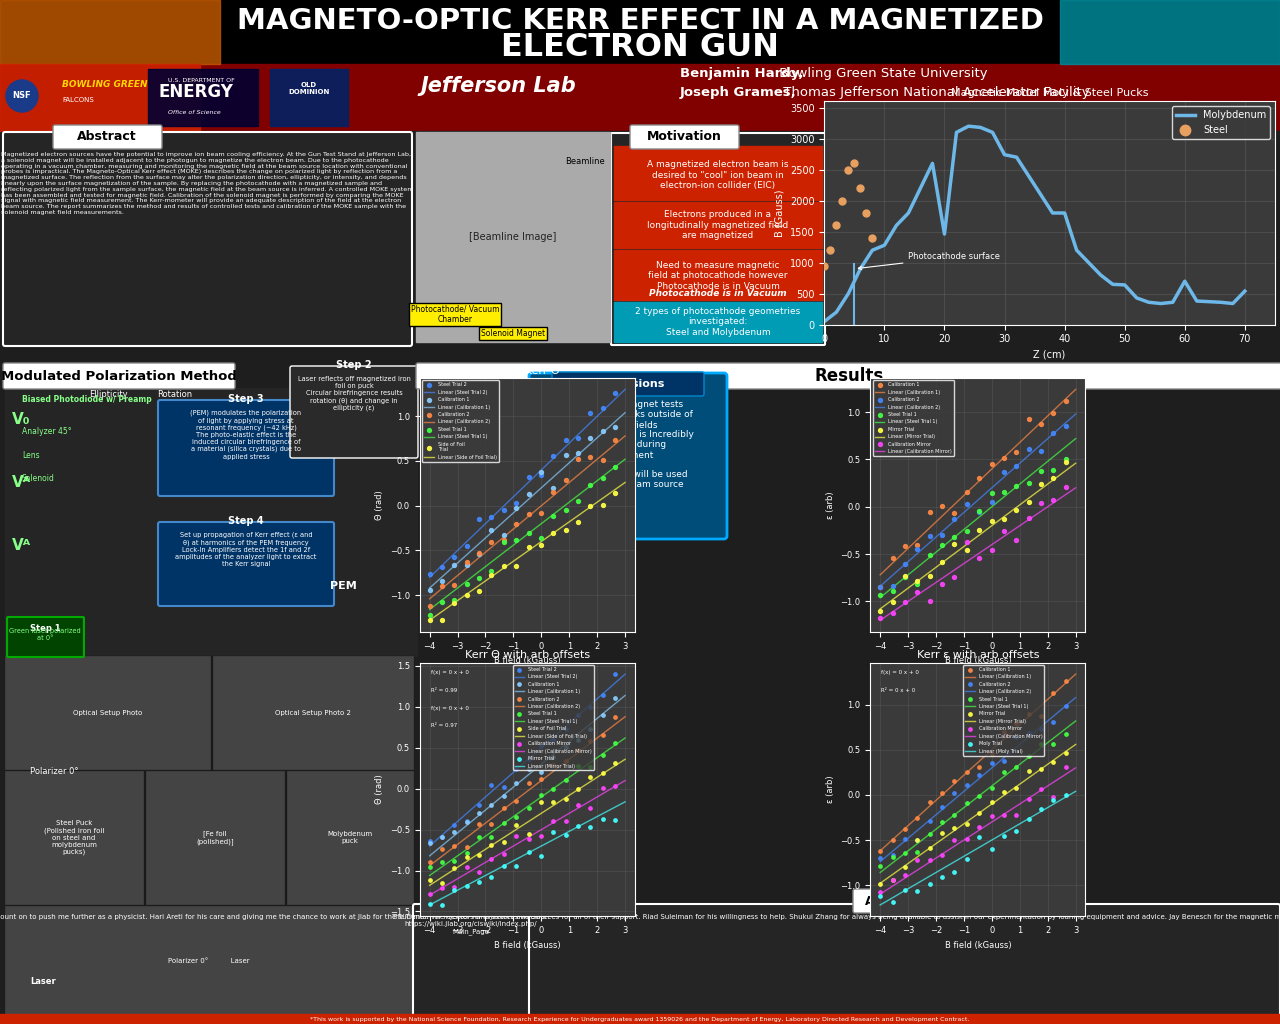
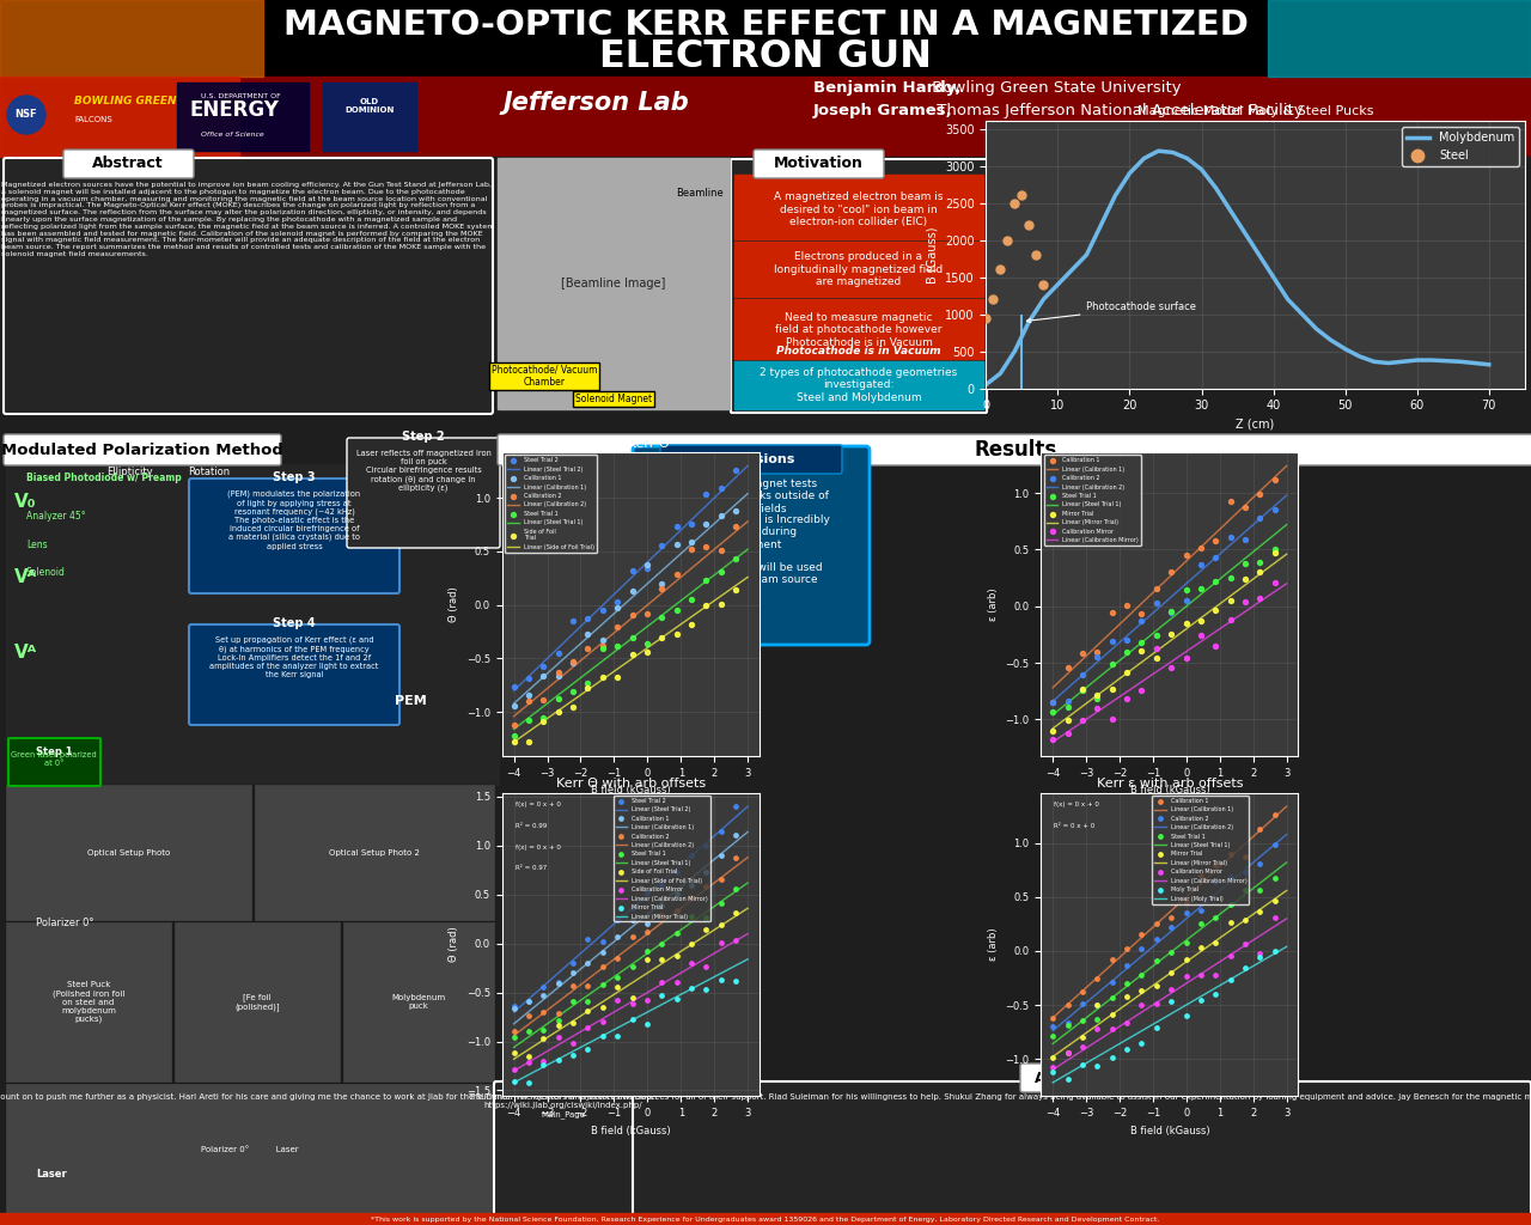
Molybdenum/10: 1280 -> 1400
Molybdenum/20: 1460 -> 2900
Molybdenum/30: 2740 -> 2950
Molybdenum/40: 1800 -> 1500
Molybdenum/50: 640 -> 530
Molybdenum/60: 700 -> 380
Molybdenum/70: 540 -> 320
